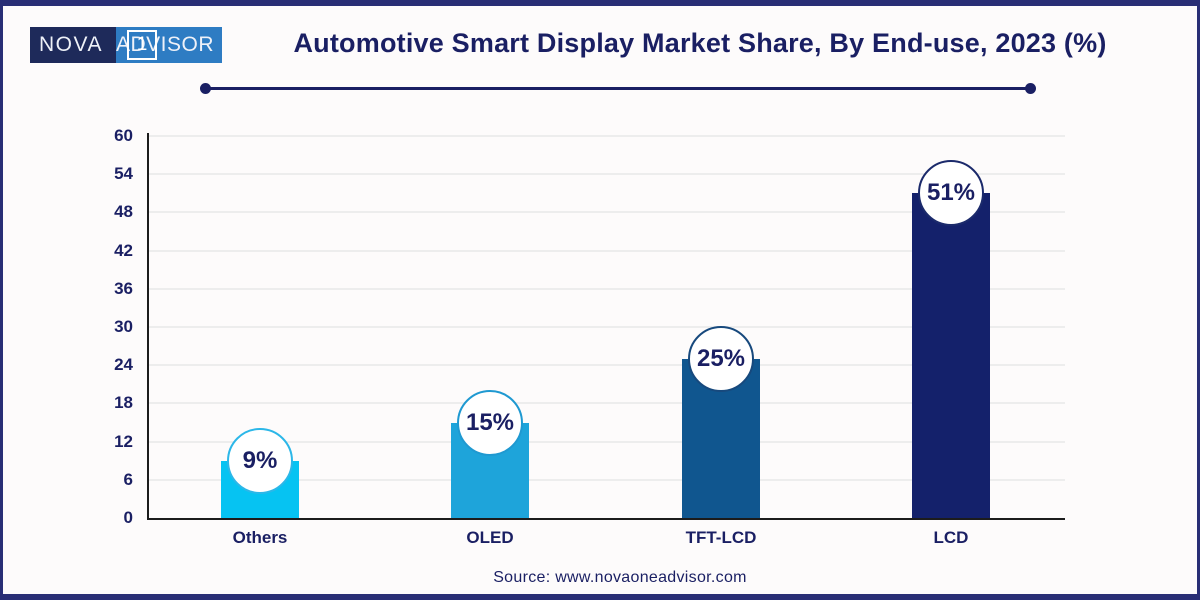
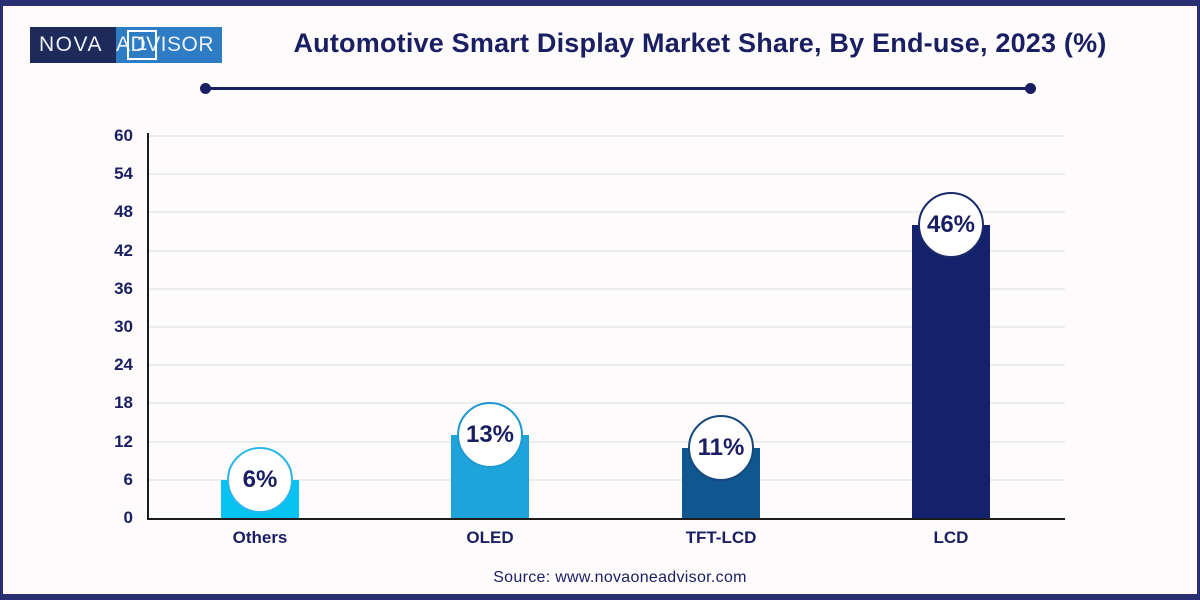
Others: 9% -> 6%
OLED: 15% -> 13%
TFT-LCD: 25% -> 11%
LCD: 51% -> 46%
